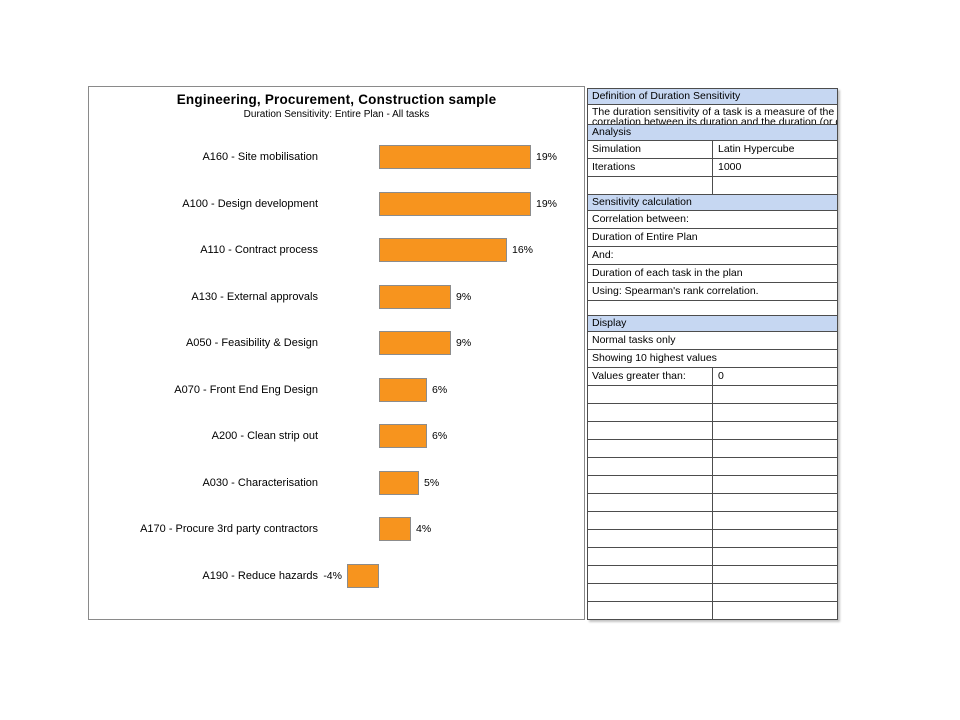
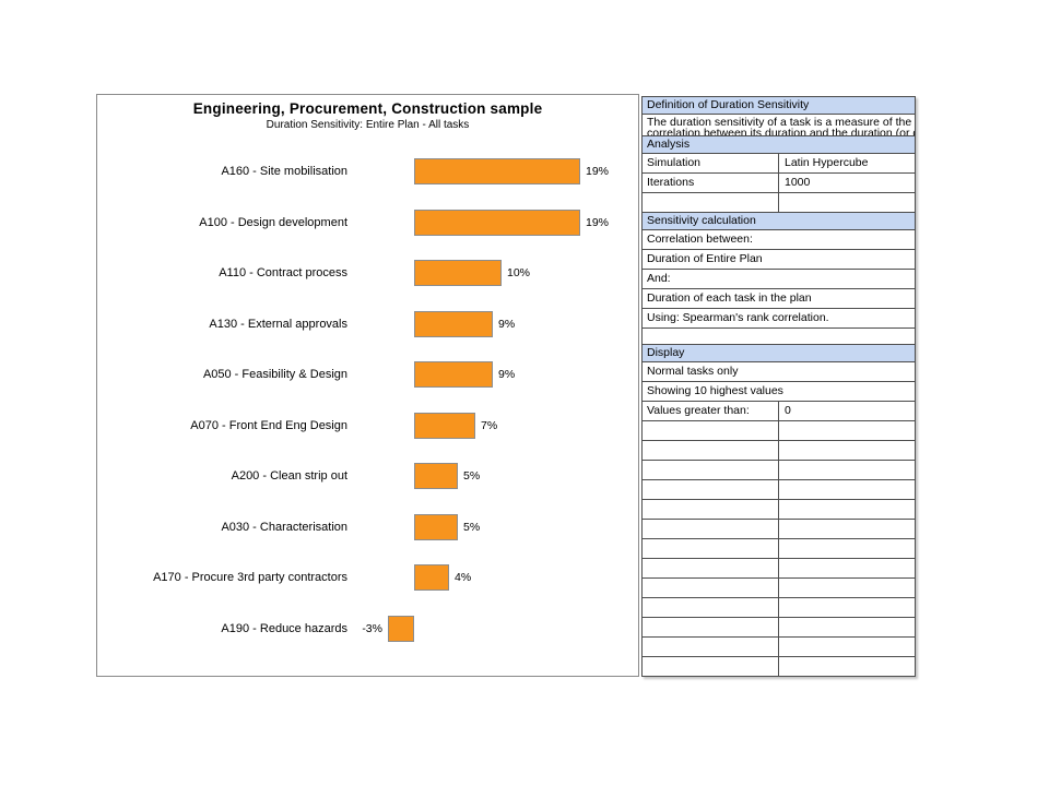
A110 - Contract process: 16% -> 10%
A070 - Front End Eng Design: 6% -> 7%
A200 - Clean strip out: 6% -> 5%
A190 - Reduce hazards: -4% -> -3%
